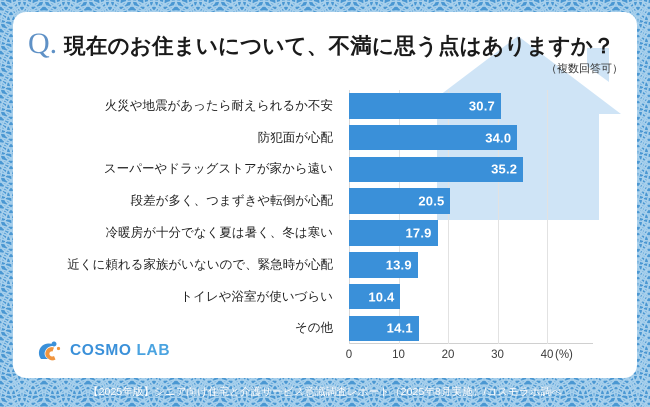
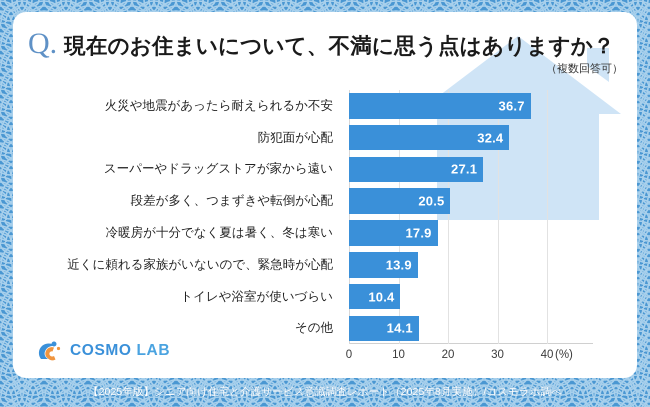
火災や地震があったら耐えられるか不安: 30.7 -> 36.7
防犯面が心配: 34.0 -> 32.4
スーパーやドラッグストアが家から遠い: 35.2 -> 27.1
